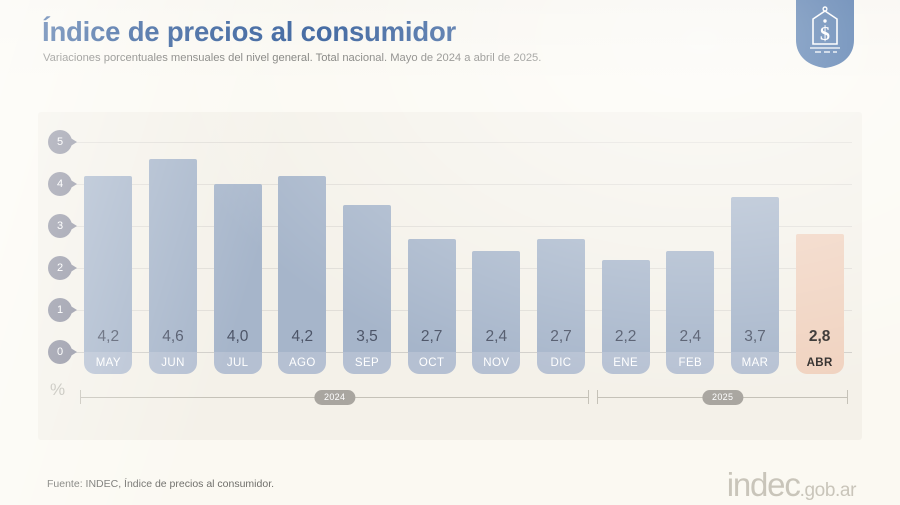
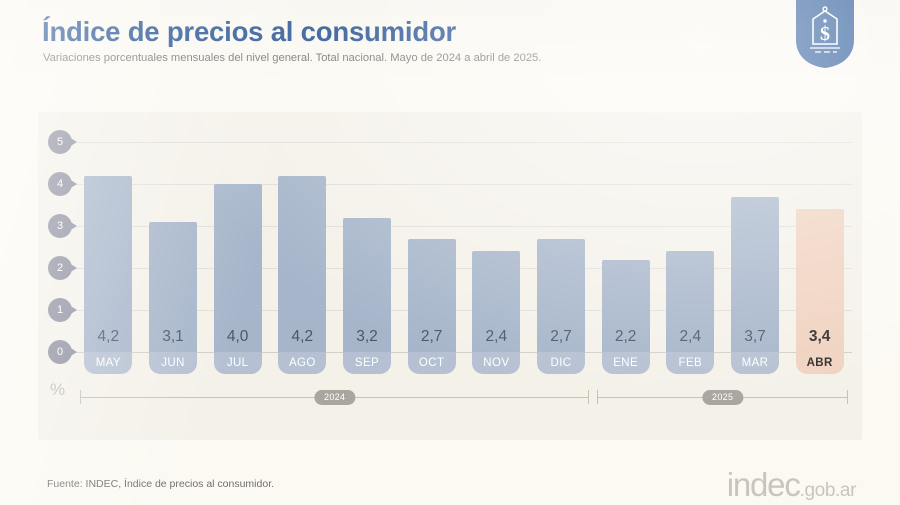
JUN: 4,6 -> 3,1
SEP: 3,5 -> 3,2
ABR: 2,8 -> 3,4
